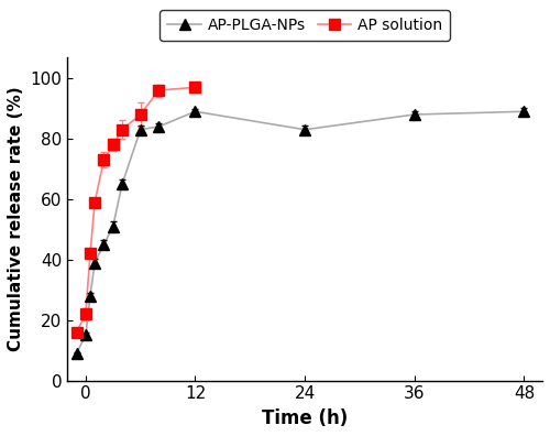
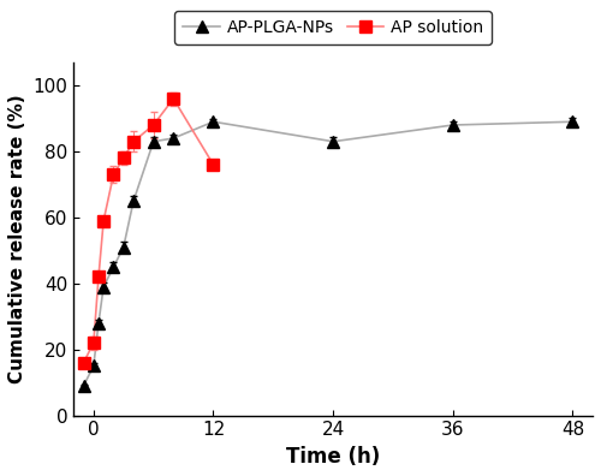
AP solution/12: 97 -> 76
